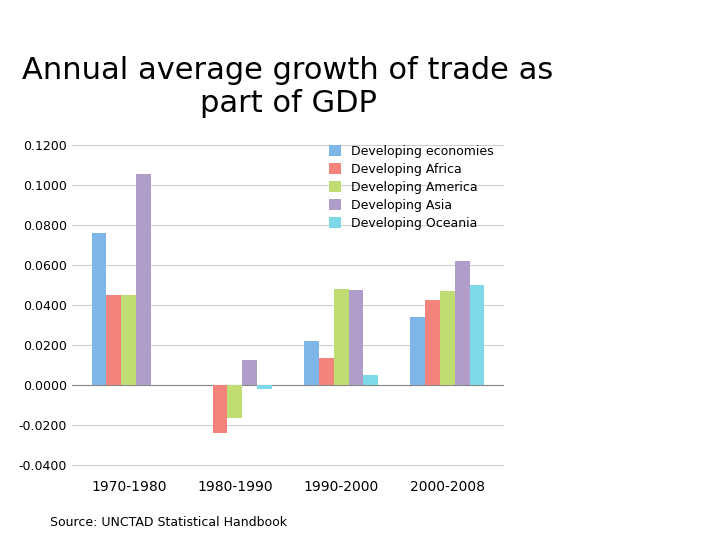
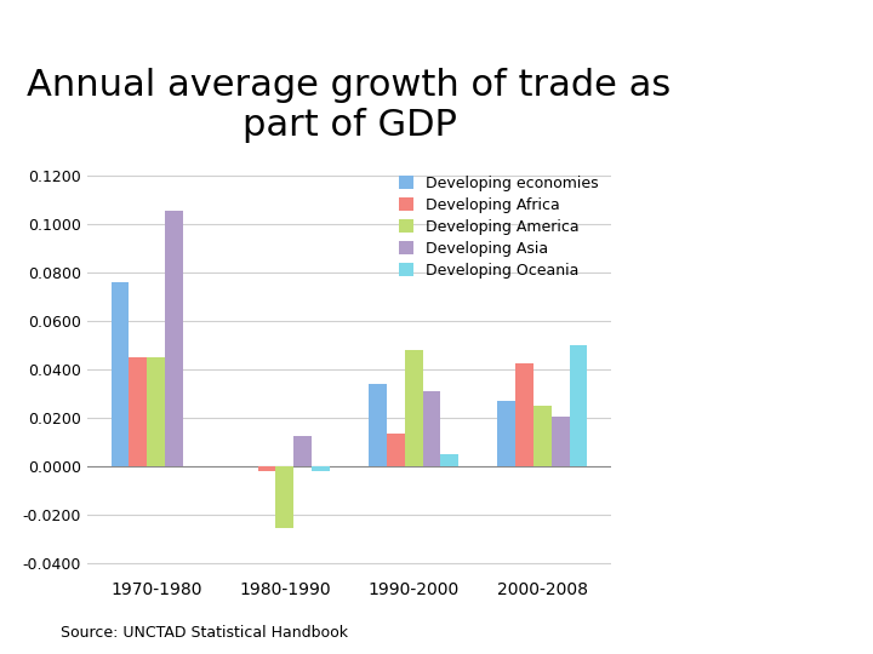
Developing Africa/1980-1990: -0.0240 -> -0.0020
Developing America/1980-1990: -0.0165 -> -0.0255
Developing economies/1990-2000: 0.022 -> 0.034
Developing Asia/1990-2000: 0.0475 -> 0.0310
Developing economies/2000-2008: 0.034 -> 0.027
Developing America/2000-2008: 0.0470 -> 0.0250
Developing Asia/2000-2008: 0.0620 -> 0.0205
